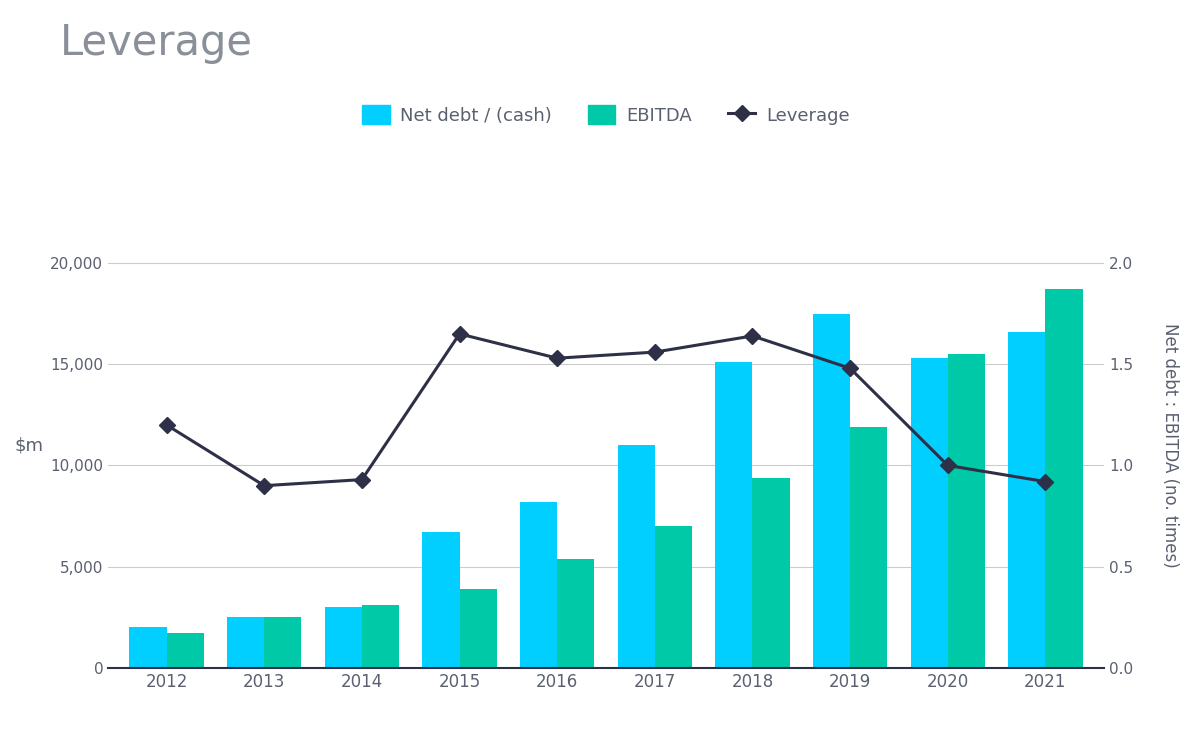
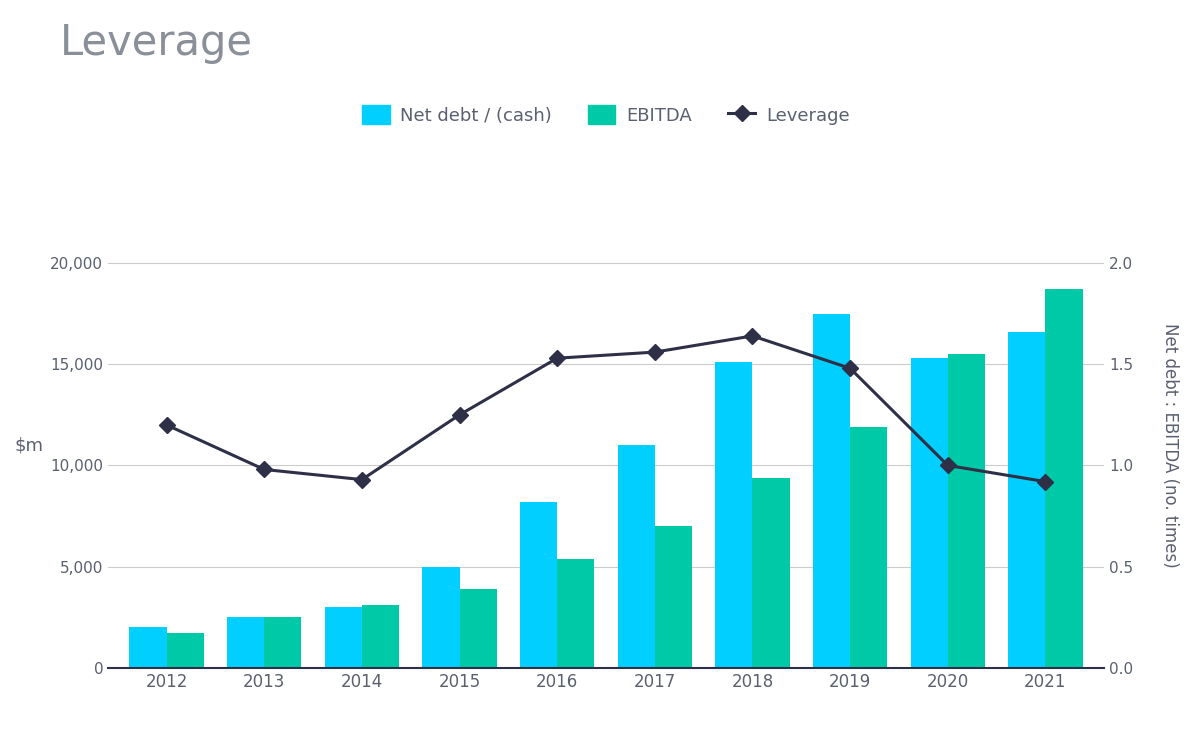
Leverage/2013: 0.90 -> 0.98
Net debt / (cash)/2015: 6,700 -> 5,000
Leverage/2015: 1.65 -> 1.25
